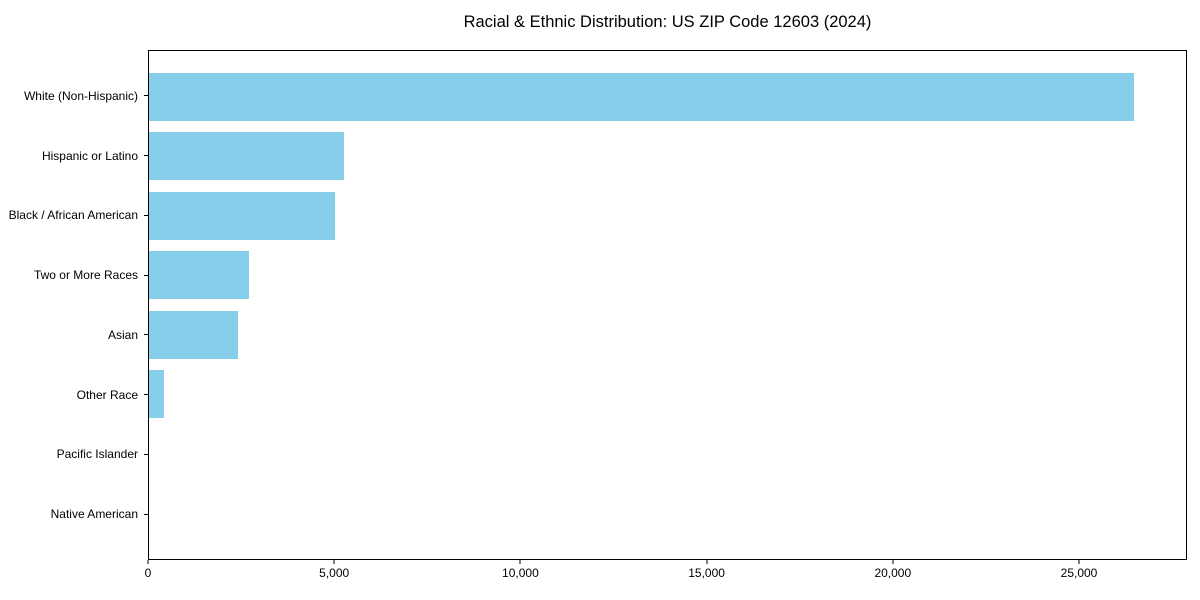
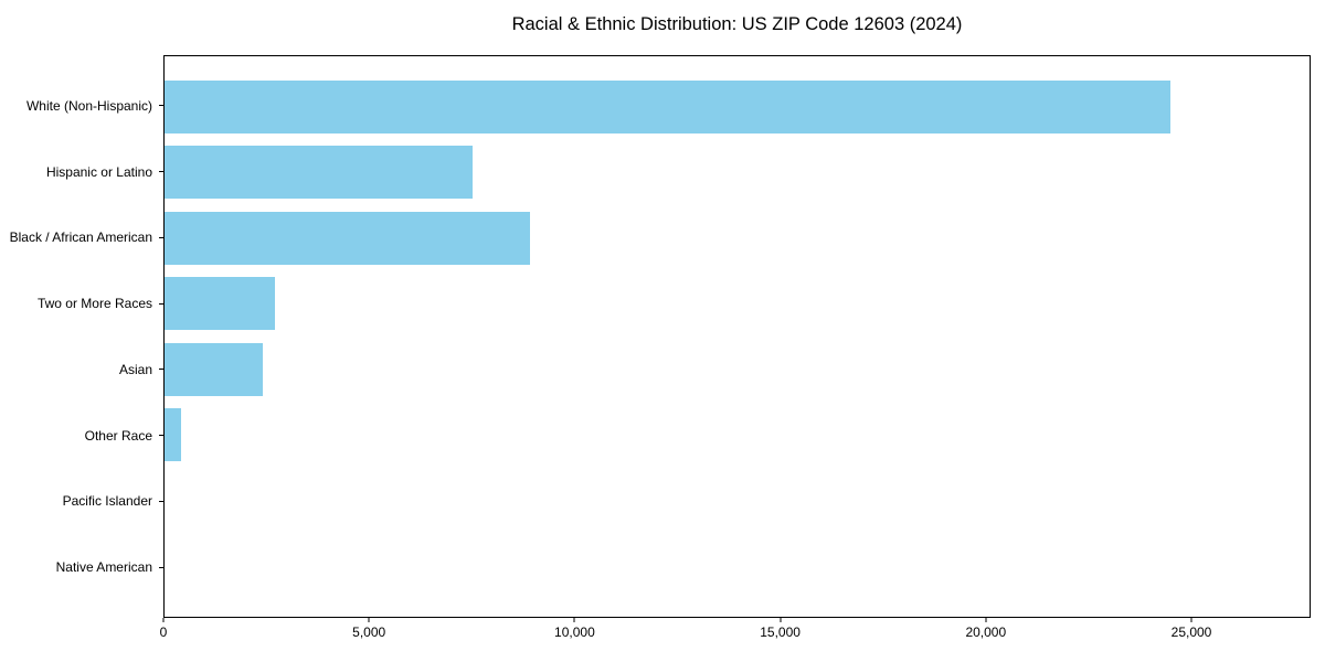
White (Non-Hispanic): 26500 -> 24500
Hispanic or Latino: 5200 -> 7500
Black / African American: 5000 -> 8900
